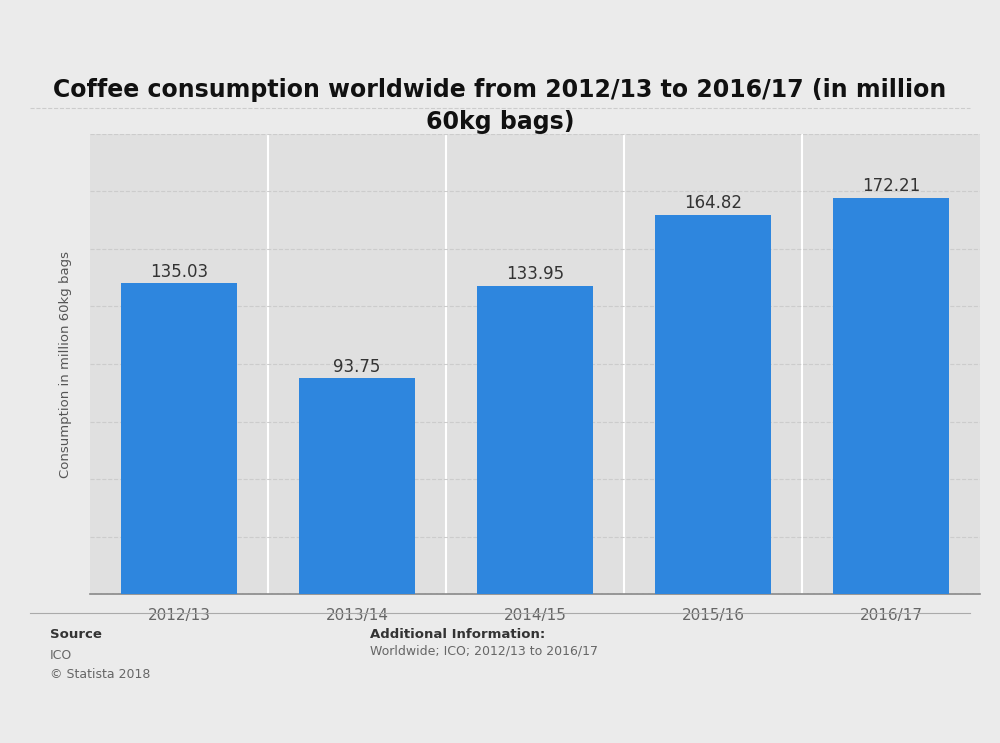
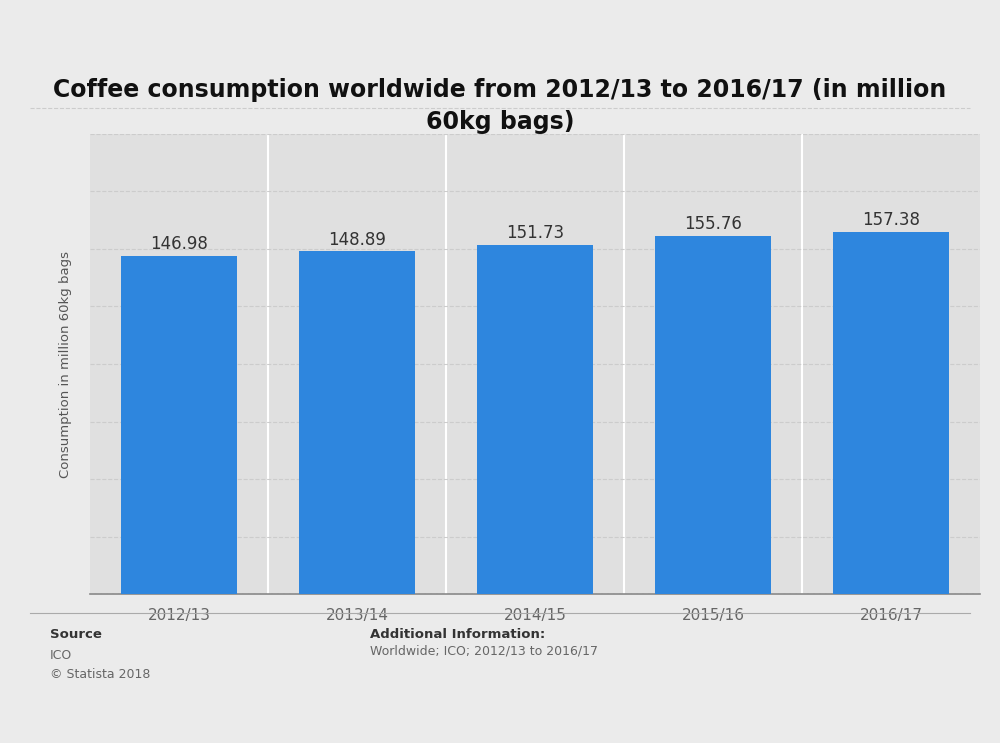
2012/13: 135.03 -> 146.98
2013/14: 93.75 -> 148.89
2014/15: 133.95 -> 151.73
2015/16: 164.82 -> 155.76
2016/17: 172.21 -> 157.38
